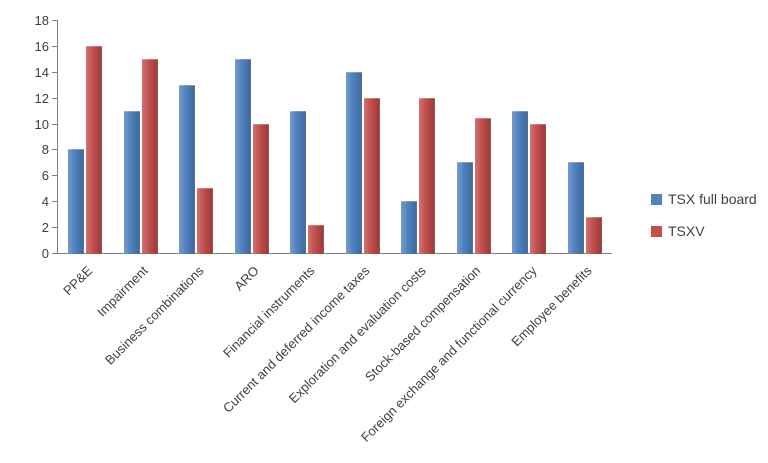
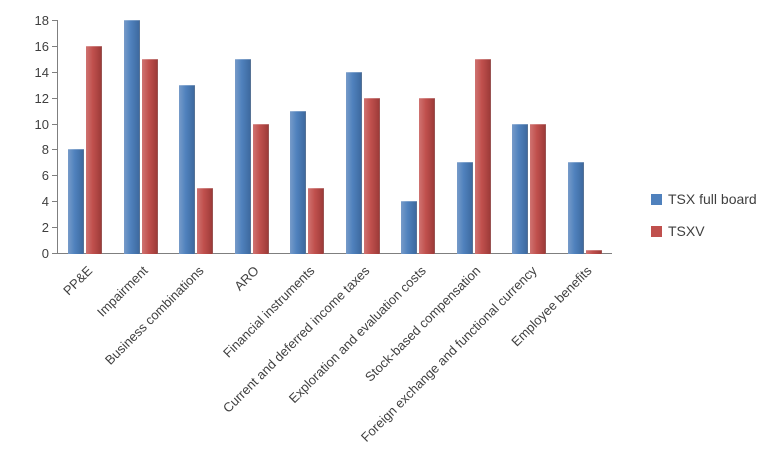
TSX full board/Impairment: 11 -> 18
TSXV/Financial instruments: 2.2 -> 5.0
TSXV/Stock-based compensation: 10.4 -> 15.0
TSX full board/Foreign exchange and functional currency: 11 -> 10
TSXV/Employee benefits: 2.8 -> 0.2
